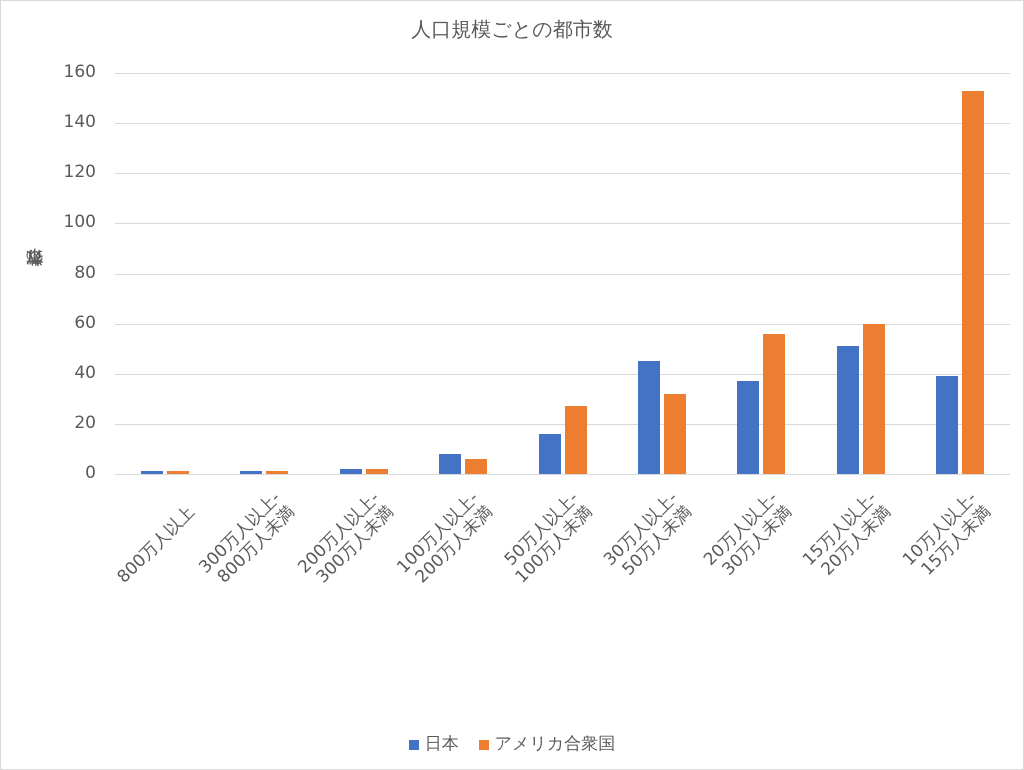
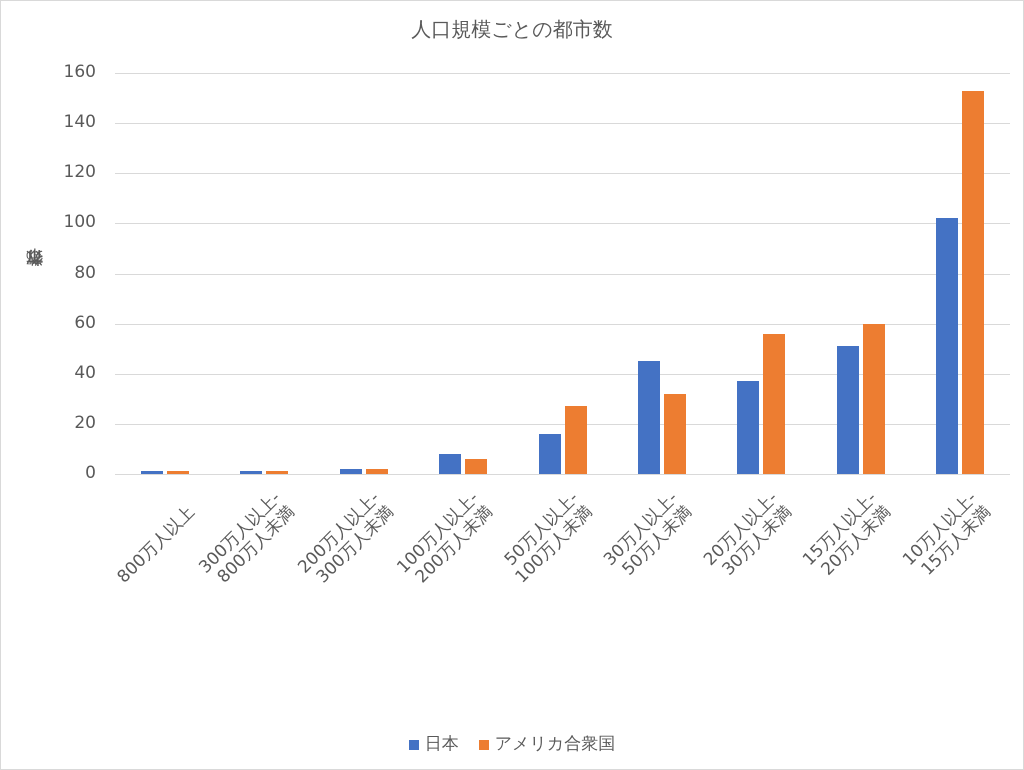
日本/10万人以上-15万人未満: 39 -> 102
